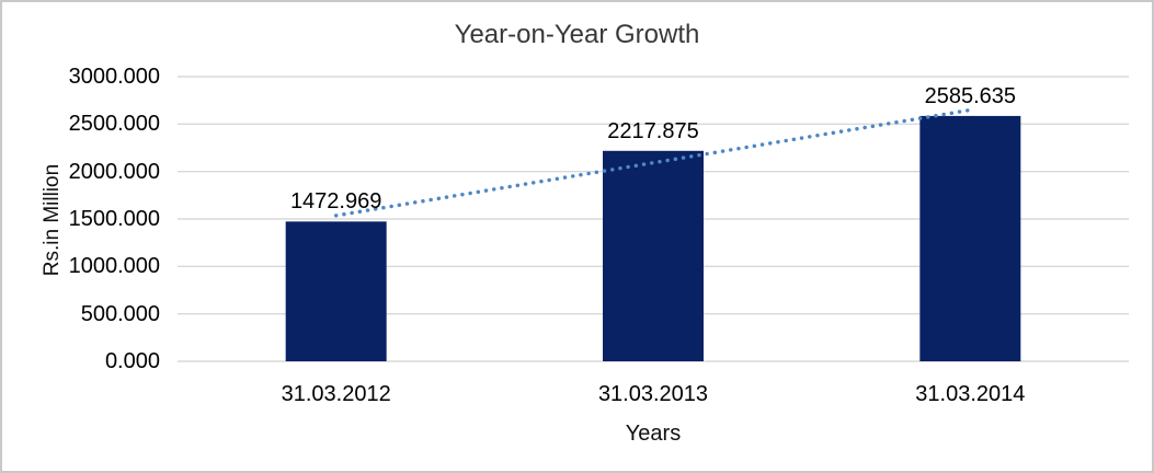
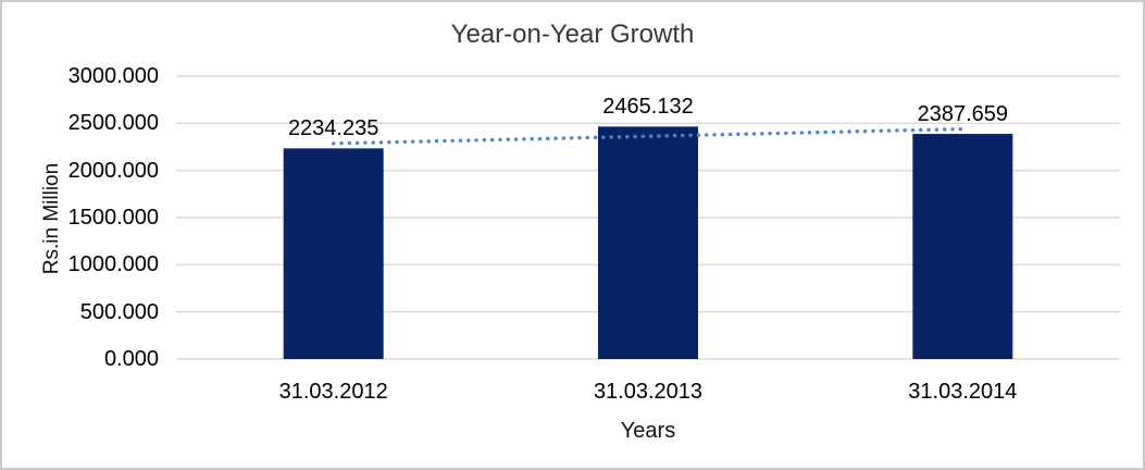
31.03.2012: 1472.969 -> 2234.235
31.03.2013: 2217.875 -> 2465.132
31.03.2014: 2585.635 -> 2387.659
